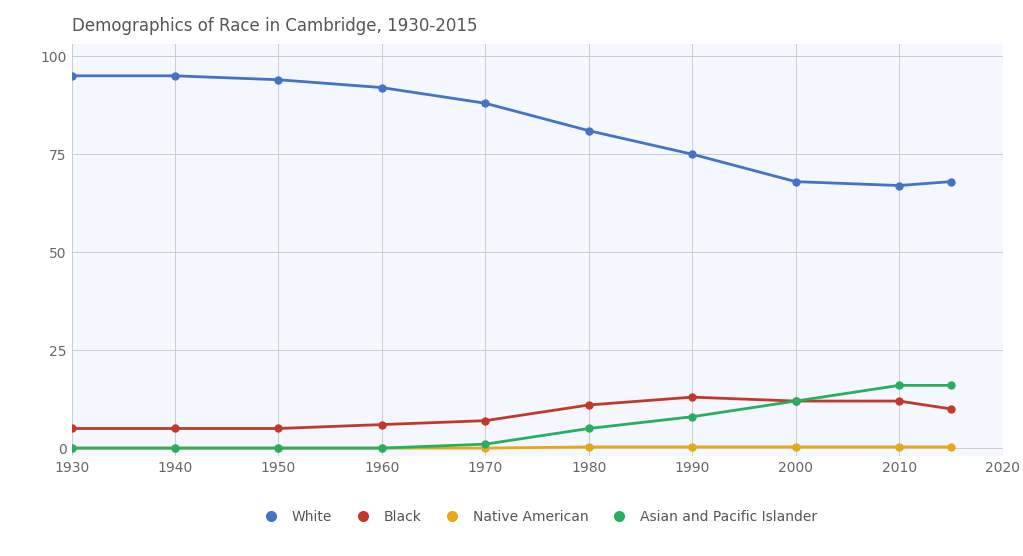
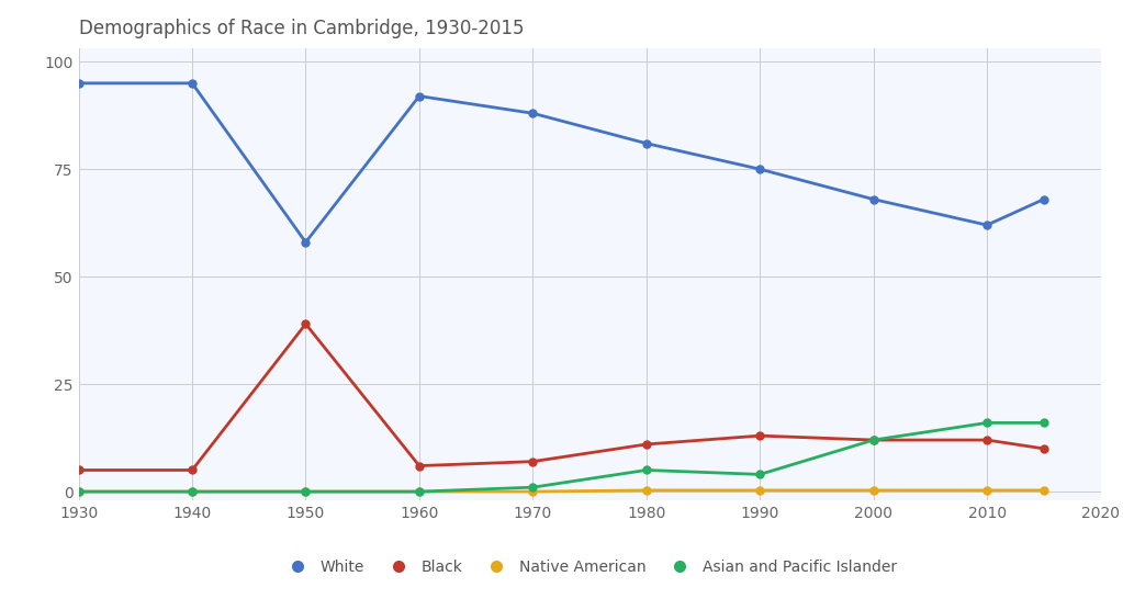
White/1950: 94 -> 58
Black/1950: 5 -> 39
Asian and Pacific Islander/1990: 8 -> 4
White/2010: 67 -> 62
